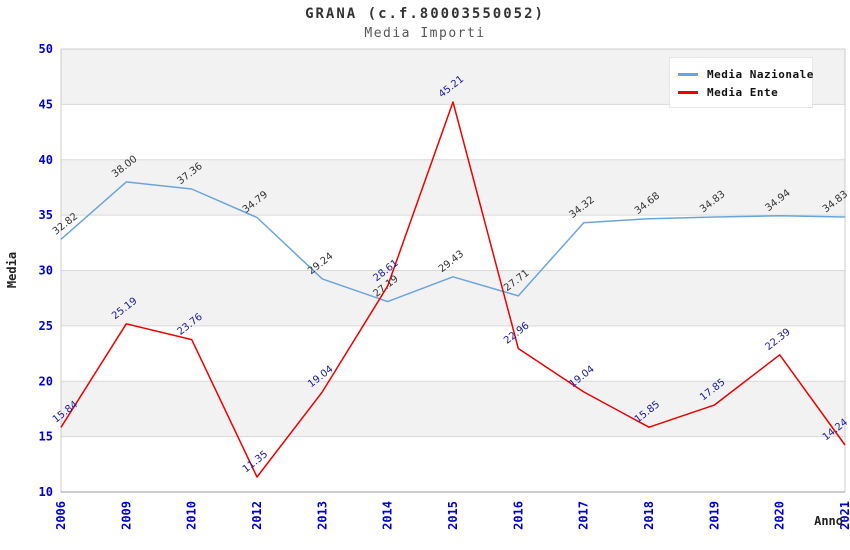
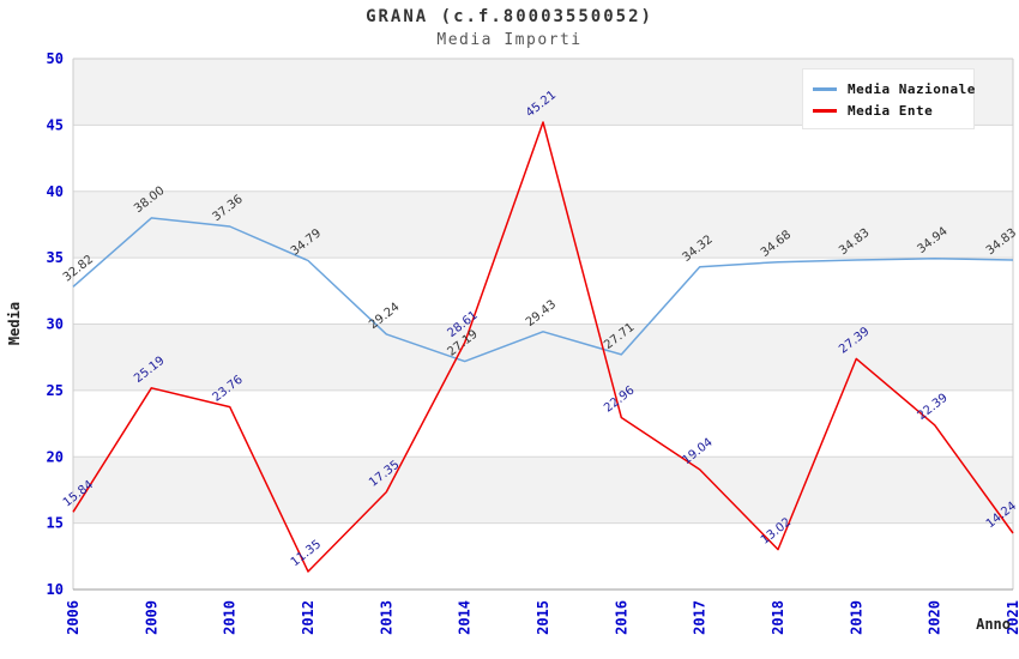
Media Ente/2013: 19.04 -> 17.35
Media Ente/2018: 15.85 -> 13.02
Media Ente/2019: 17.85 -> 27.39
